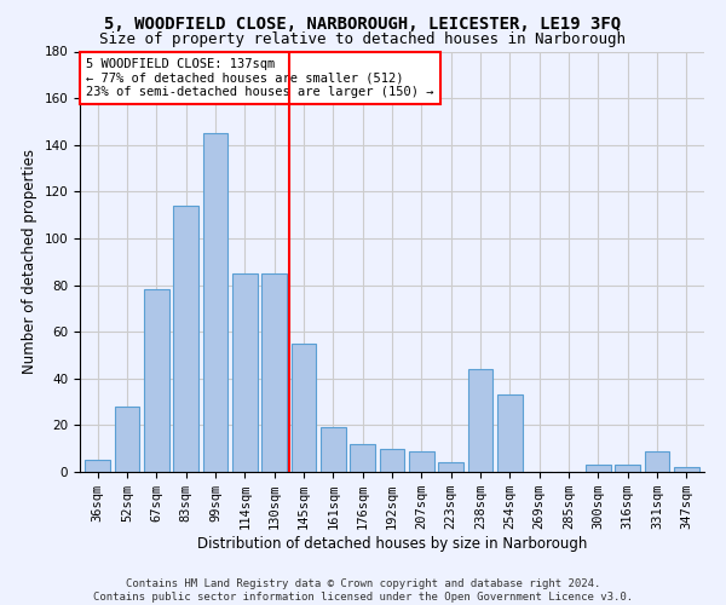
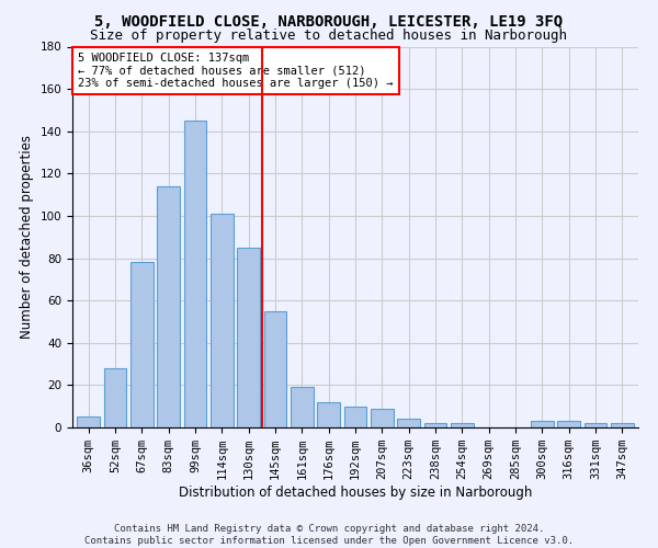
114sqm: 85 -> 101
238sqm: 44 -> 2
254sqm: 33 -> 2
331sqm: 9 -> 2
